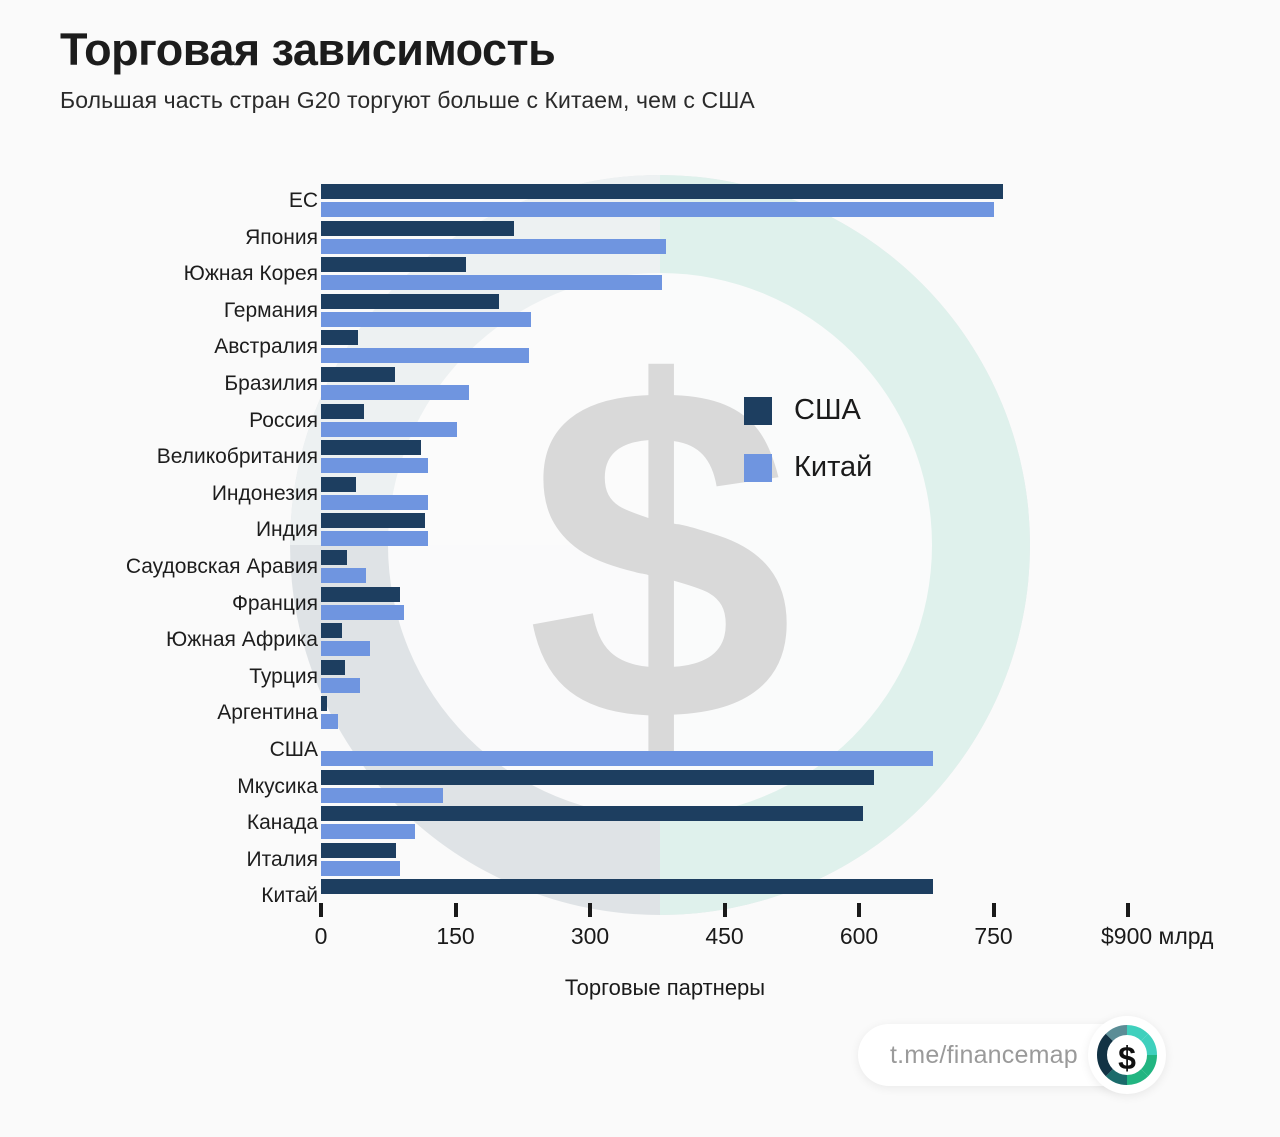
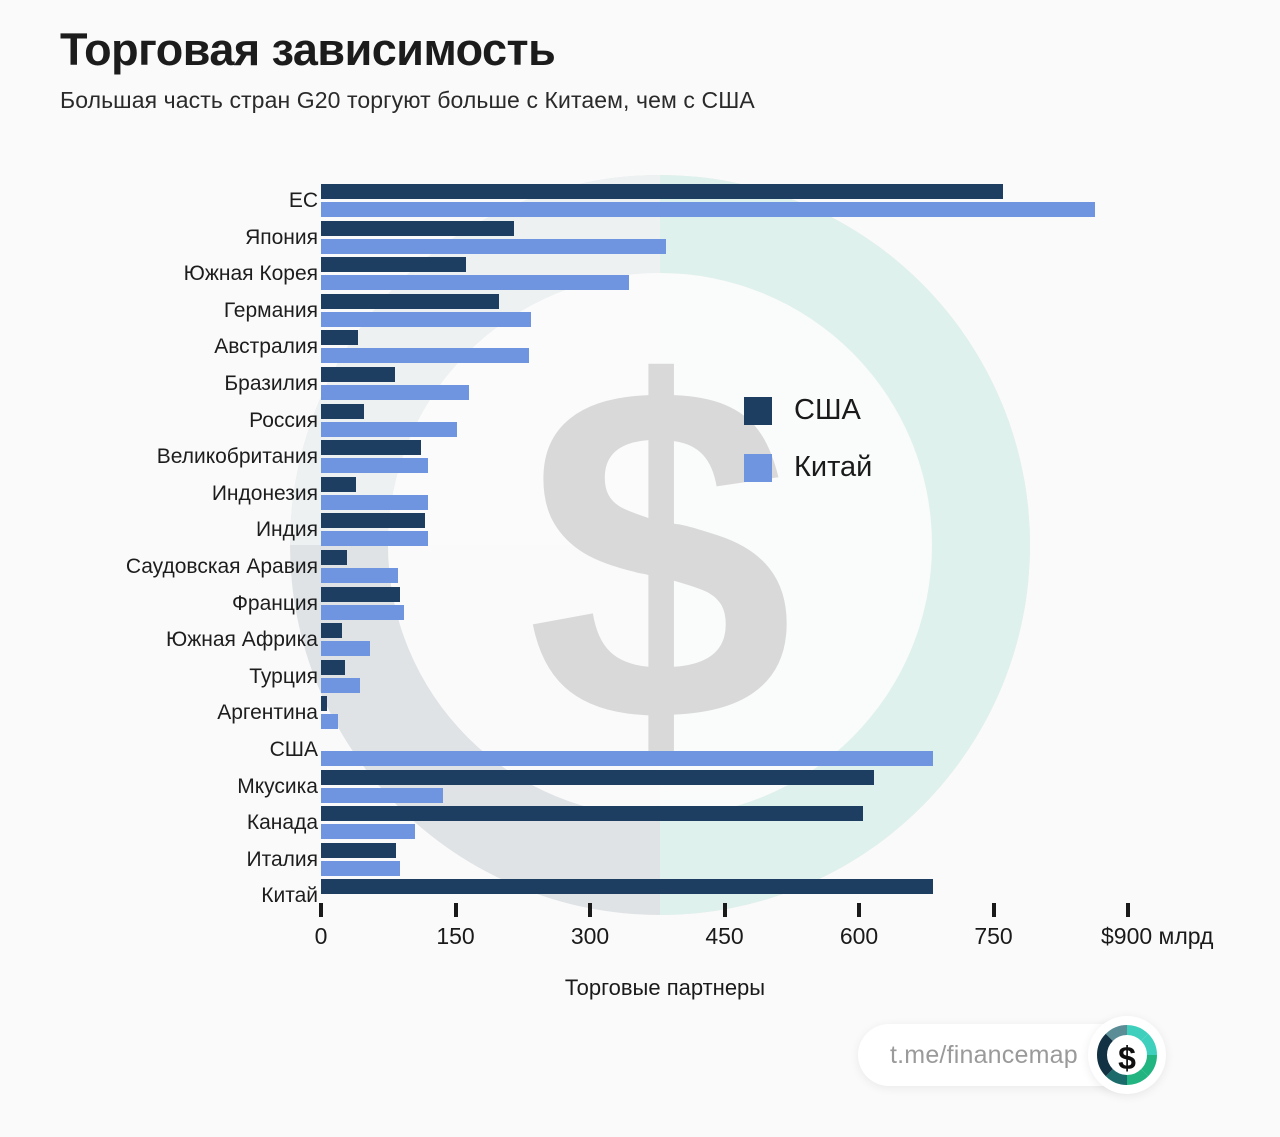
Китай/ЕС: 750 -> 860
Китай/Южная Корея: 380 -> 340
Китай/Саудовская Аравия: 50 -> 90
